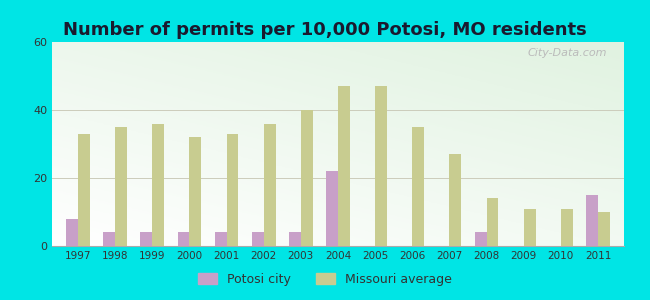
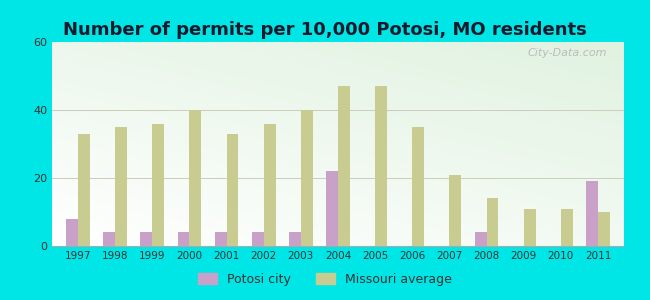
Missouri average/2000: 32 -> 40
Missouri average/2007: 27 -> 21
Potosi city/2011: 15 -> 19
